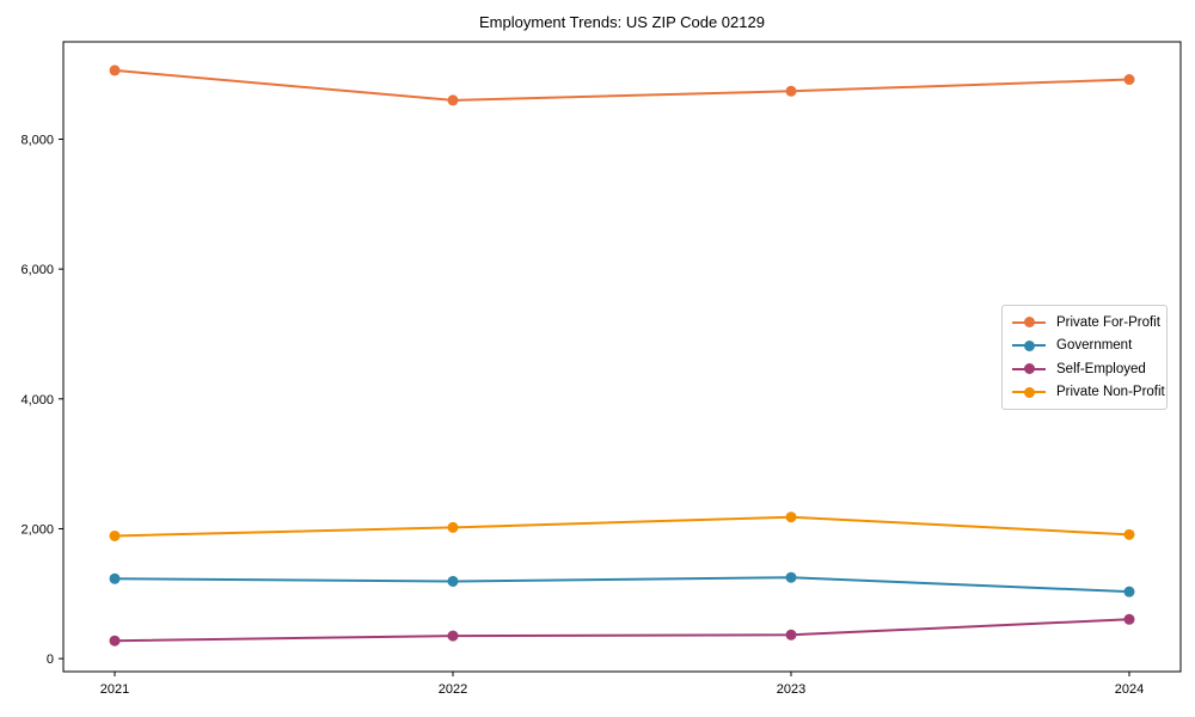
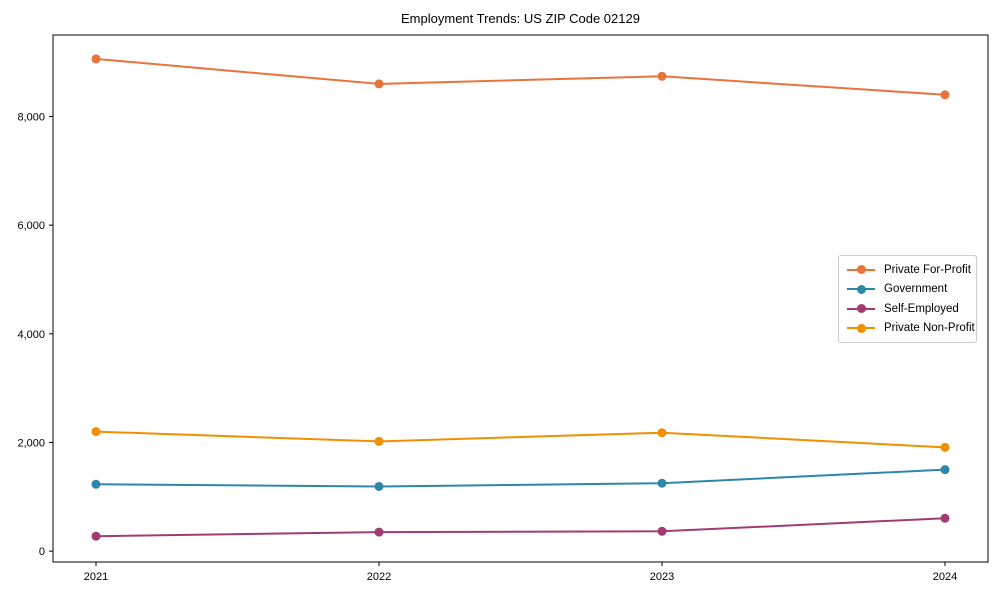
Private Non-Profit/2021: 1900 -> 2200
Private For-Profit/2024: 8900 -> 8400
Government/2024: 1000 -> 1500
